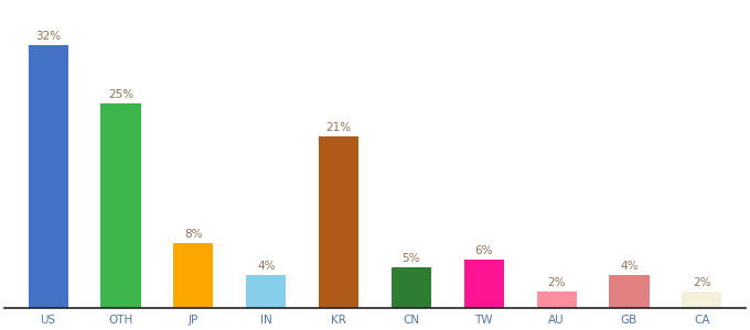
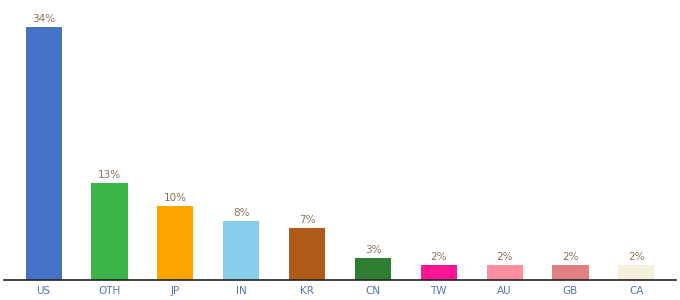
US: 32% -> 34%
OTH: 25% -> 13%
JP: 8% -> 10%
IN: 4% -> 8%
KR: 21% -> 7%
CN: 5% -> 3%
TW: 6% -> 2%
GB: 4% -> 2%
